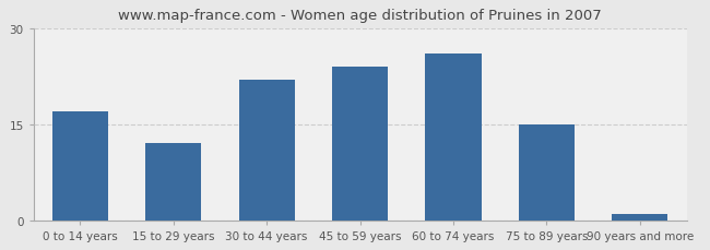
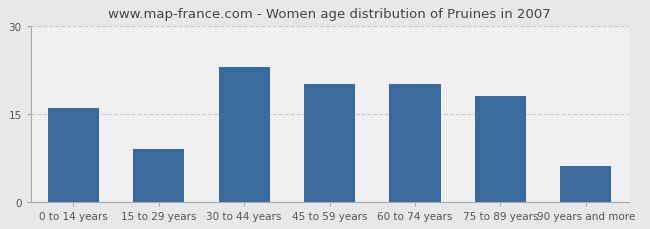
0 to 14 years: 17 -> 16
15 to 29 years: 12 -> 9
30 to 44 years: 22 -> 23
45 to 59 years: 24 -> 20
60 to 74 years: 26 -> 20
75 to 89 years: 15 -> 18
90 years and more: 1 -> 6
